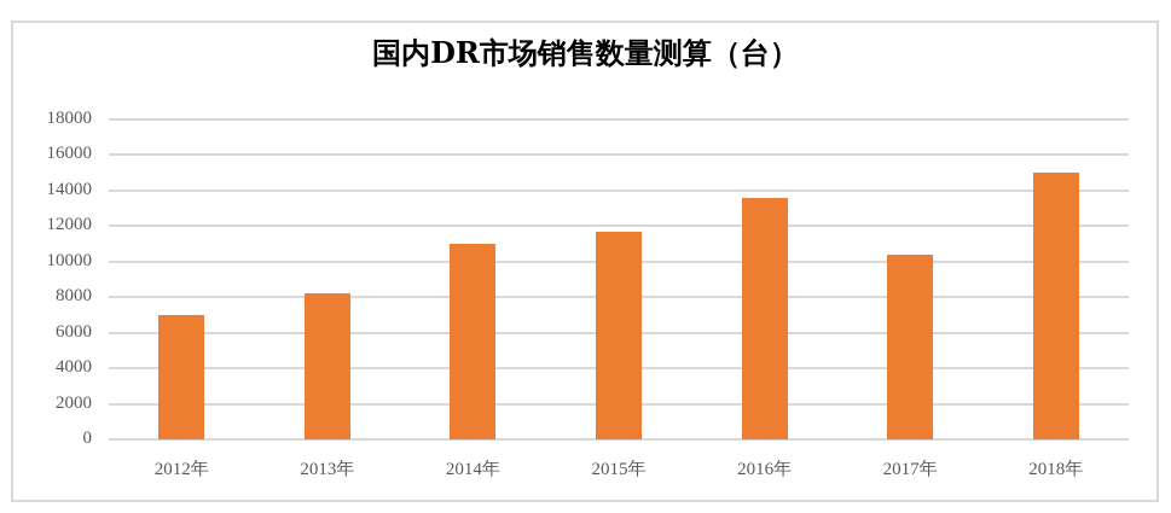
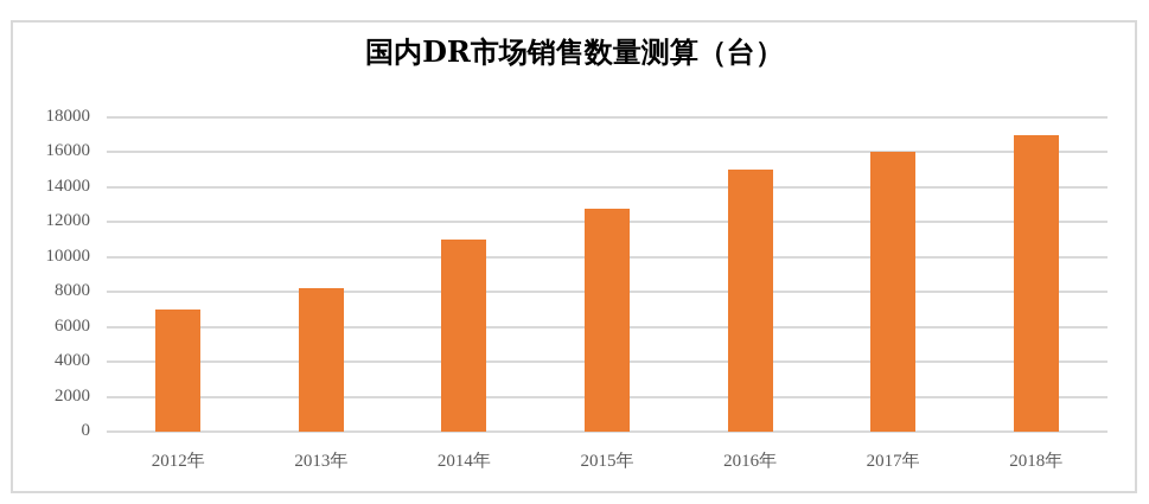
2015年: 11700 -> 12800
2016年: 13600 -> 15000
2017年: 10400 -> 16000
2018年: 15000 -> 17000
